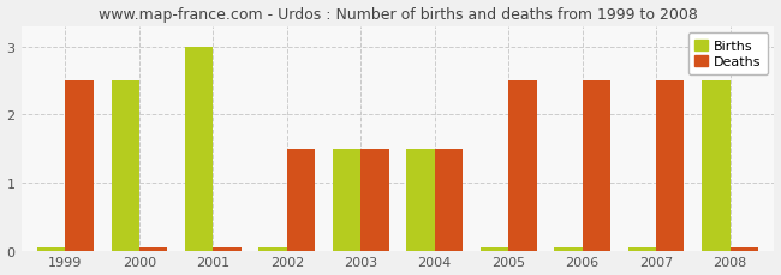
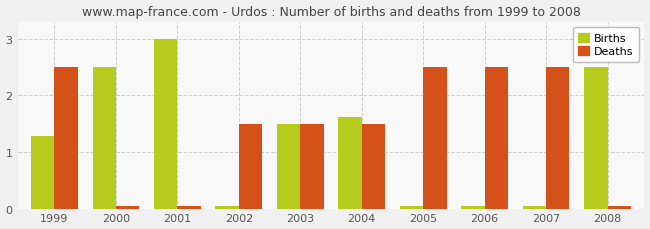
Births/1999: 0.05 -> 1.28
Births/2004: 1.50 -> 1.62
